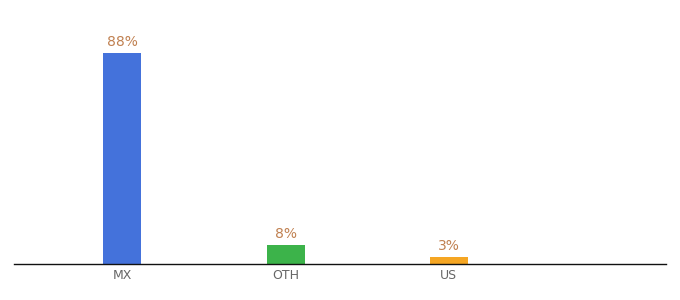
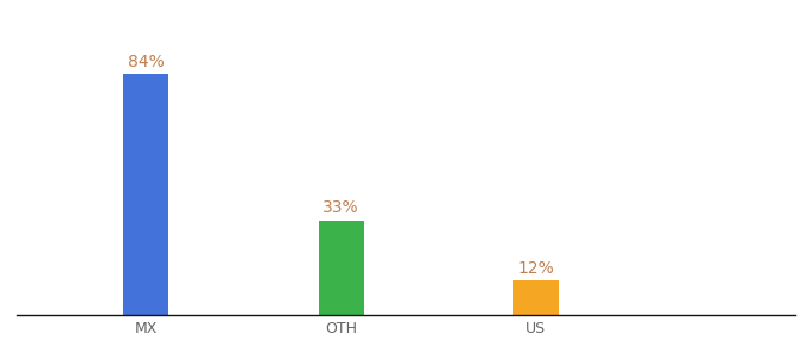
MX: 88% -> 84%
OTH: 8% -> 33%
US: 3% -> 12%
